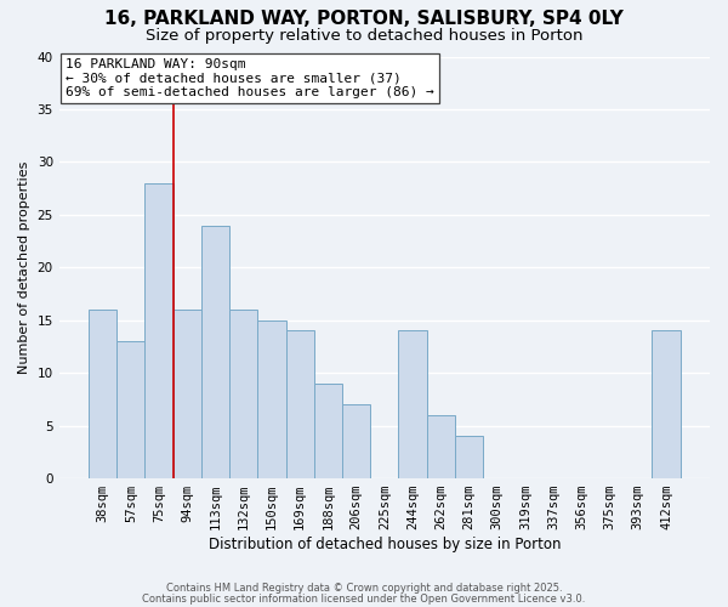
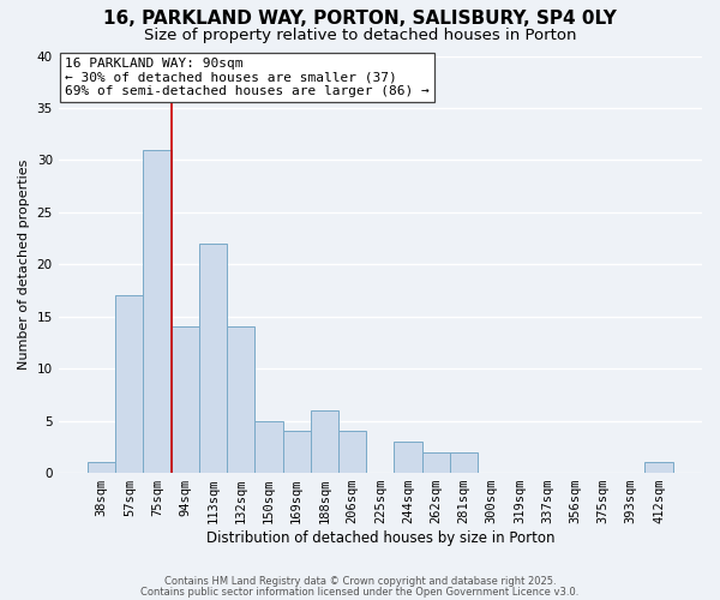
38sqm: 16 -> 1
57sqm: 13 -> 17
75sqm: 28 -> 31
94sqm: 16 -> 14
113sqm: 24 -> 22
132sqm: 16 -> 14
150sqm: 15 -> 5
169sqm: 14 -> 4
188sqm: 9 -> 6
206sqm: 7 -> 4
244sqm: 14 -> 3
262sqm: 6 -> 2
281sqm: 4 -> 2
412sqm: 14 -> 1
